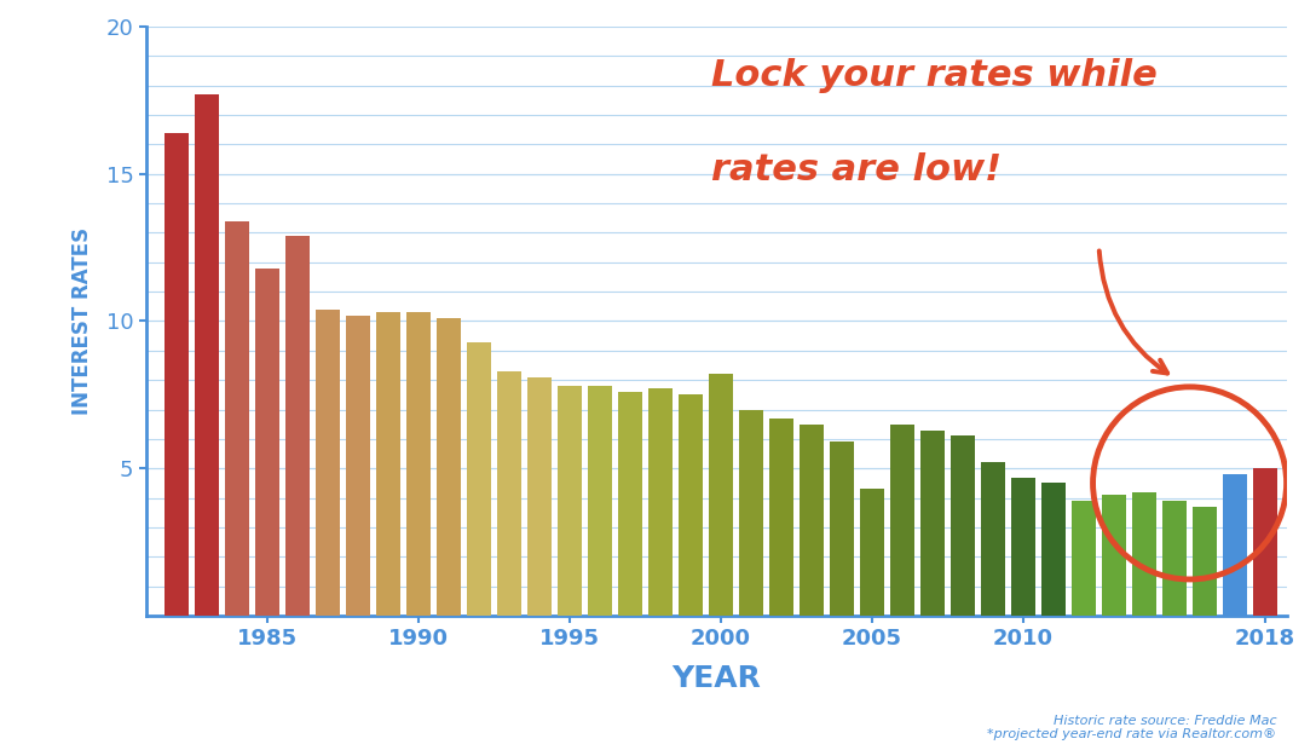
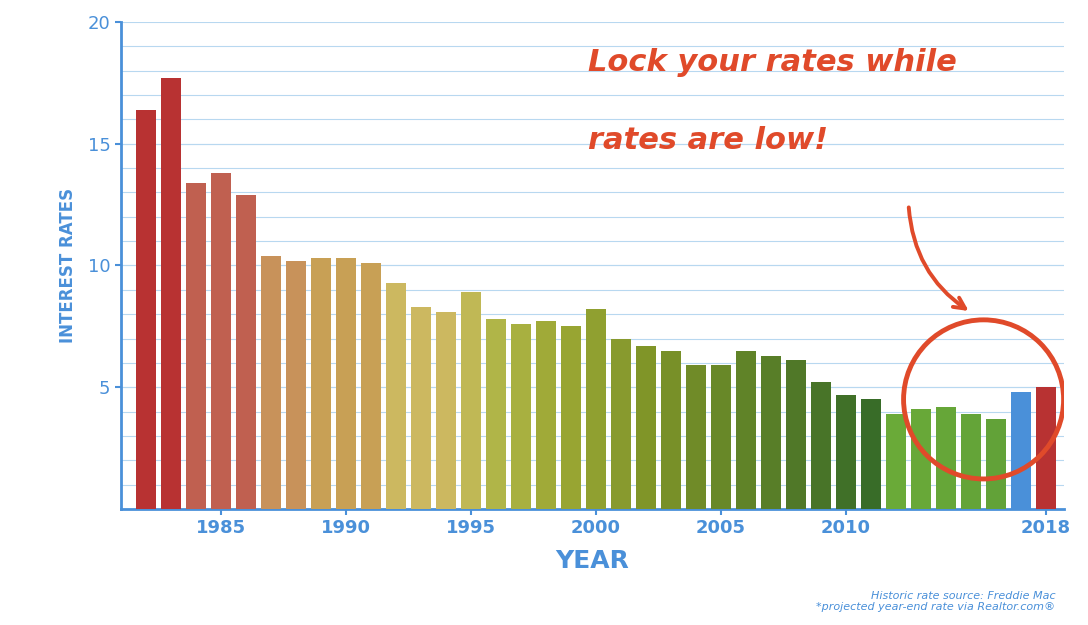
1985: 11.8 -> 13.8
1995: 7.8 -> 8.9
2005: 4.3 -> 5.9
